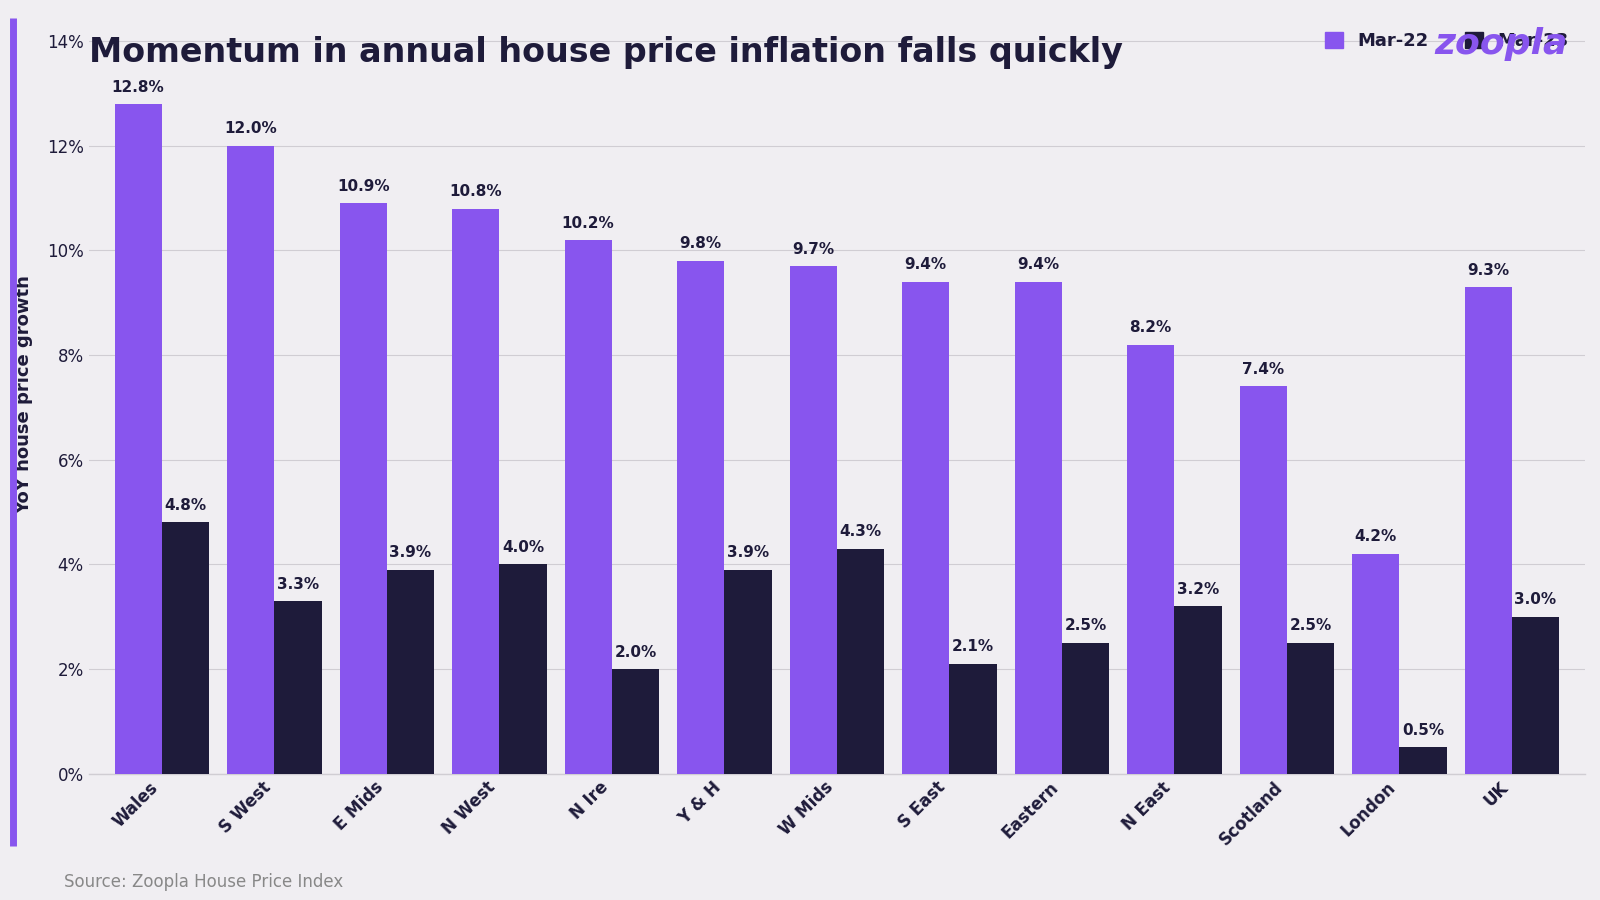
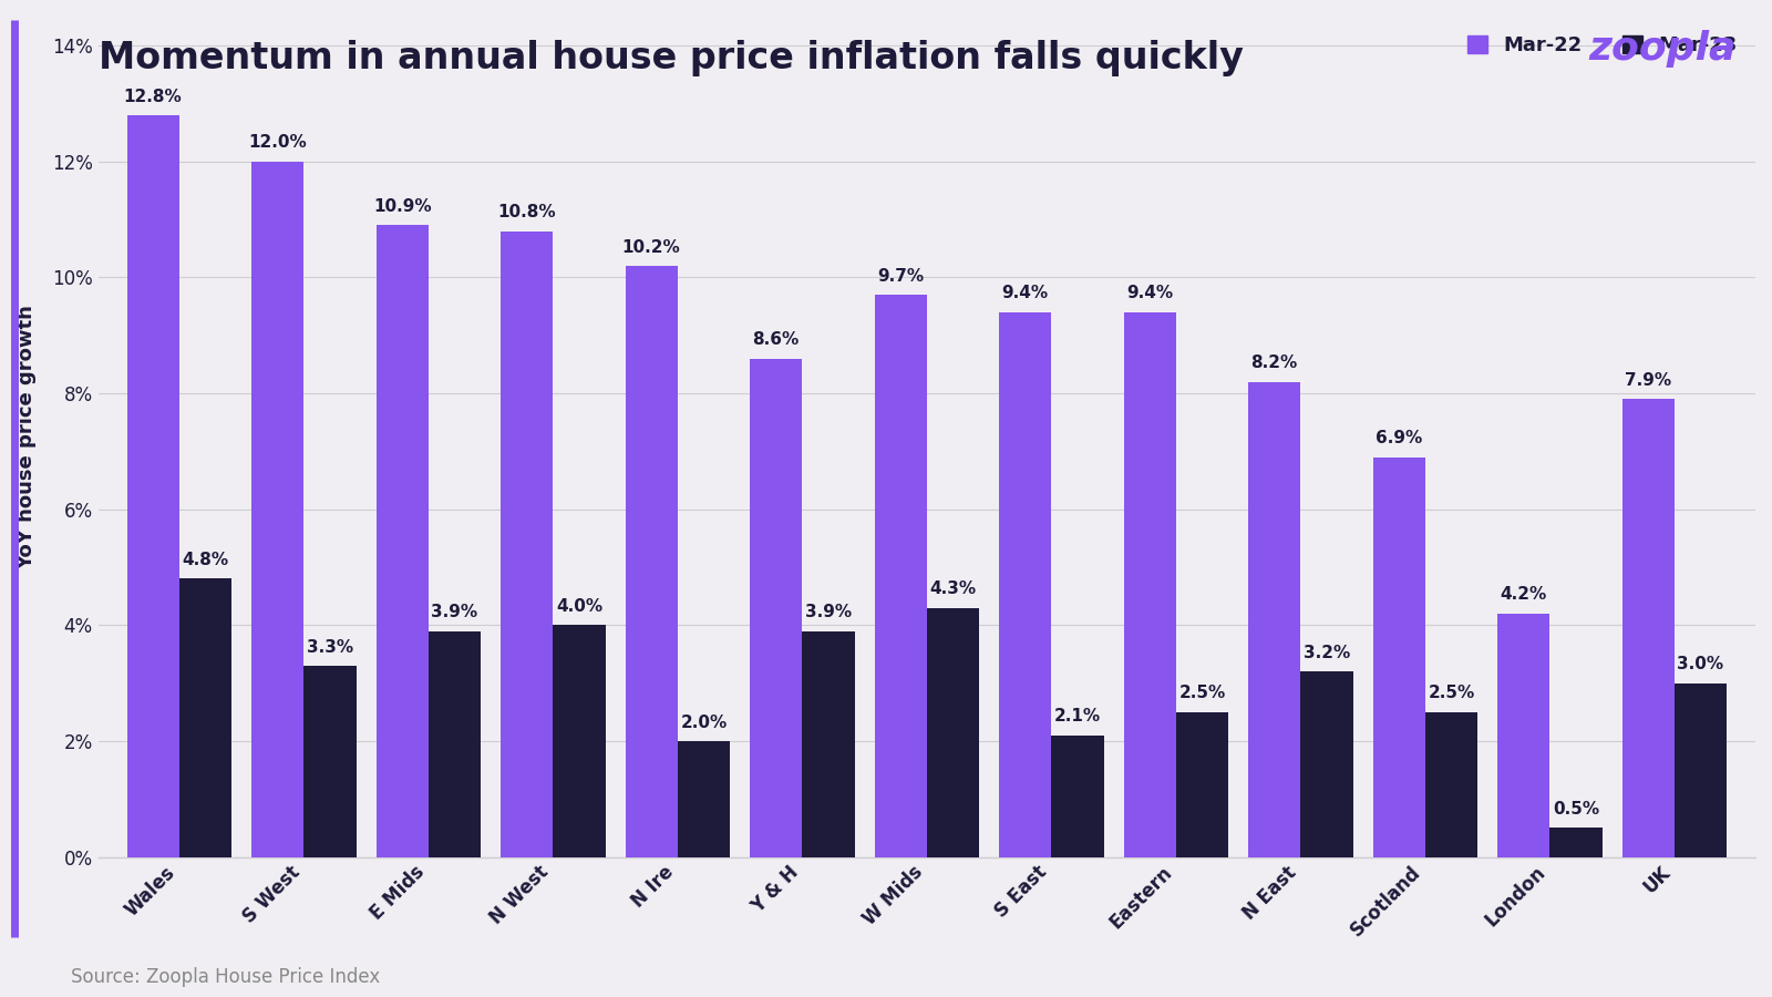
Mar-22/Y & H: 9.8% -> 8.6%
Mar-22/Scotland: 7.4% -> 6.9%
Mar-22/UK: 9.3% -> 7.9%
